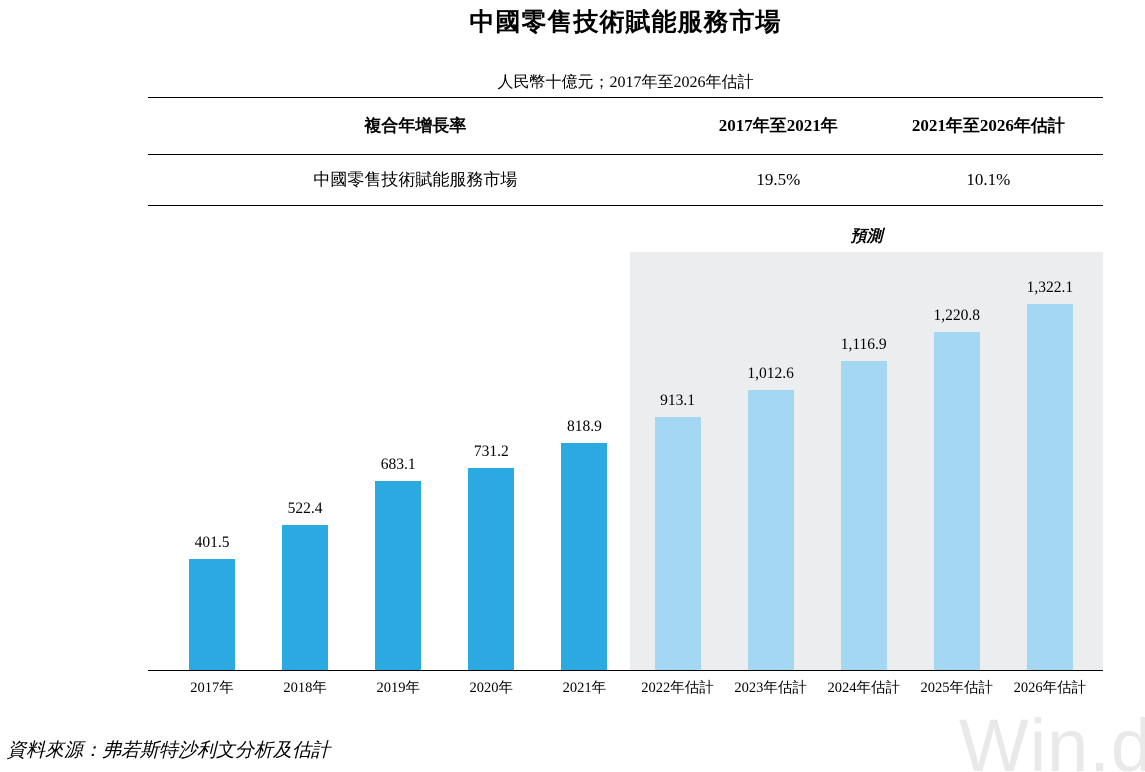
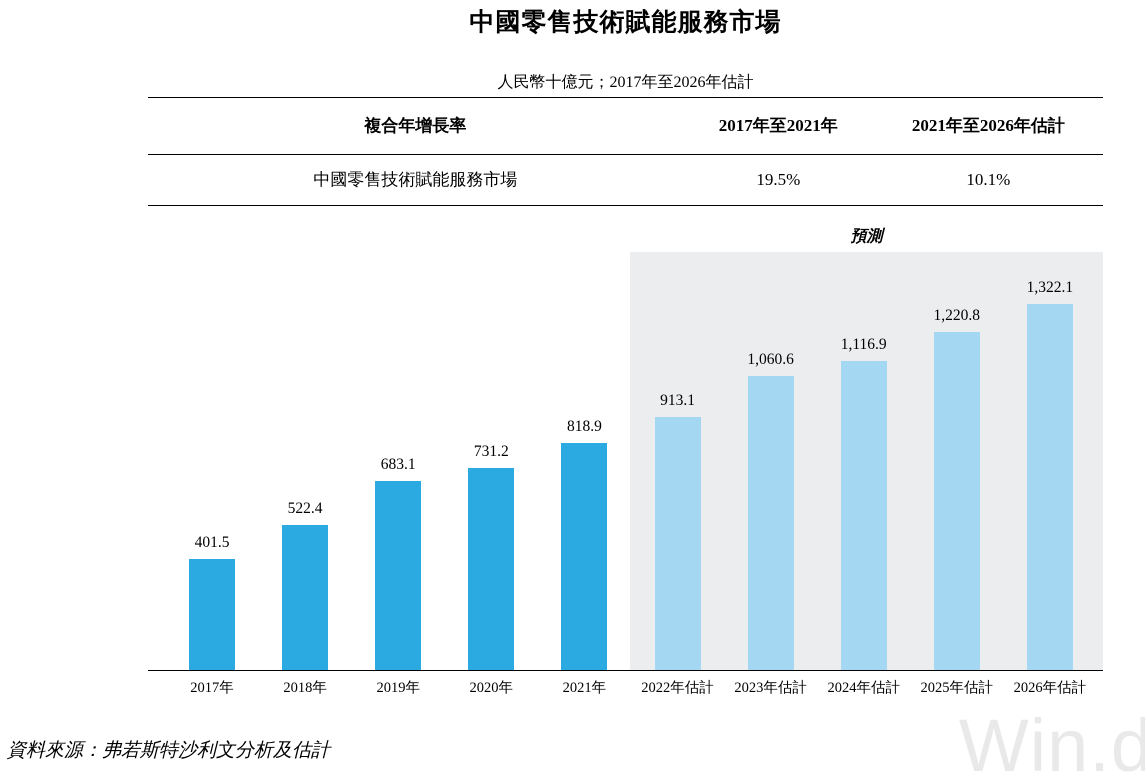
2023年估計: 1,012.6 -> 1,060.6
